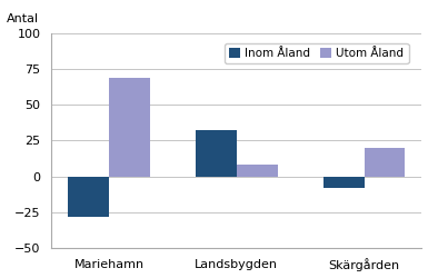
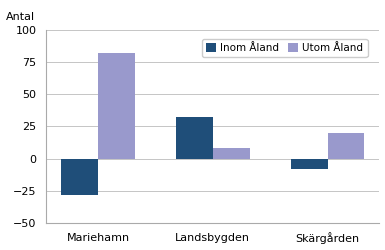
Utom Åland/Mariehamn: 69 -> 82
